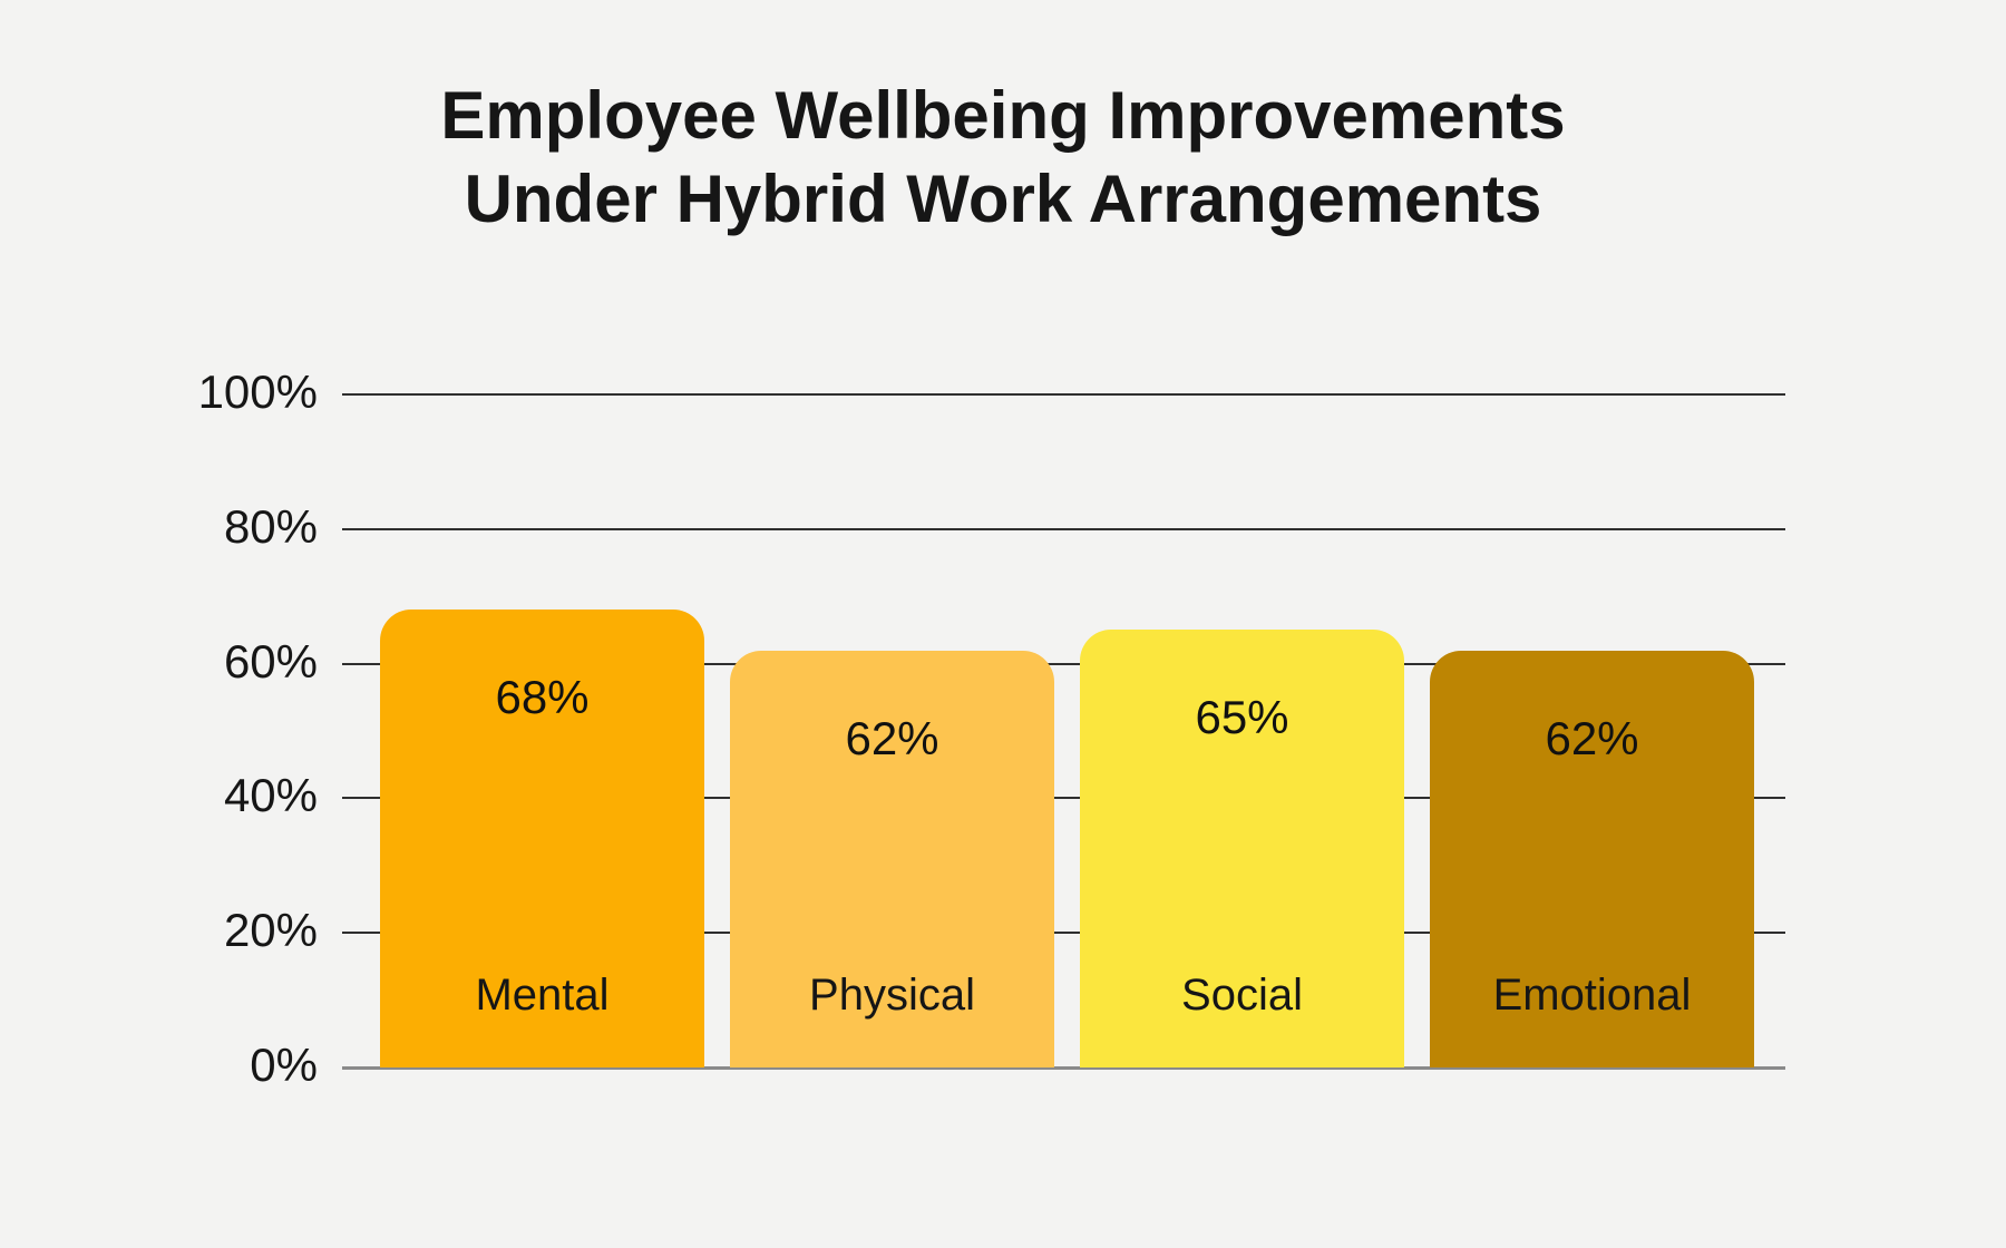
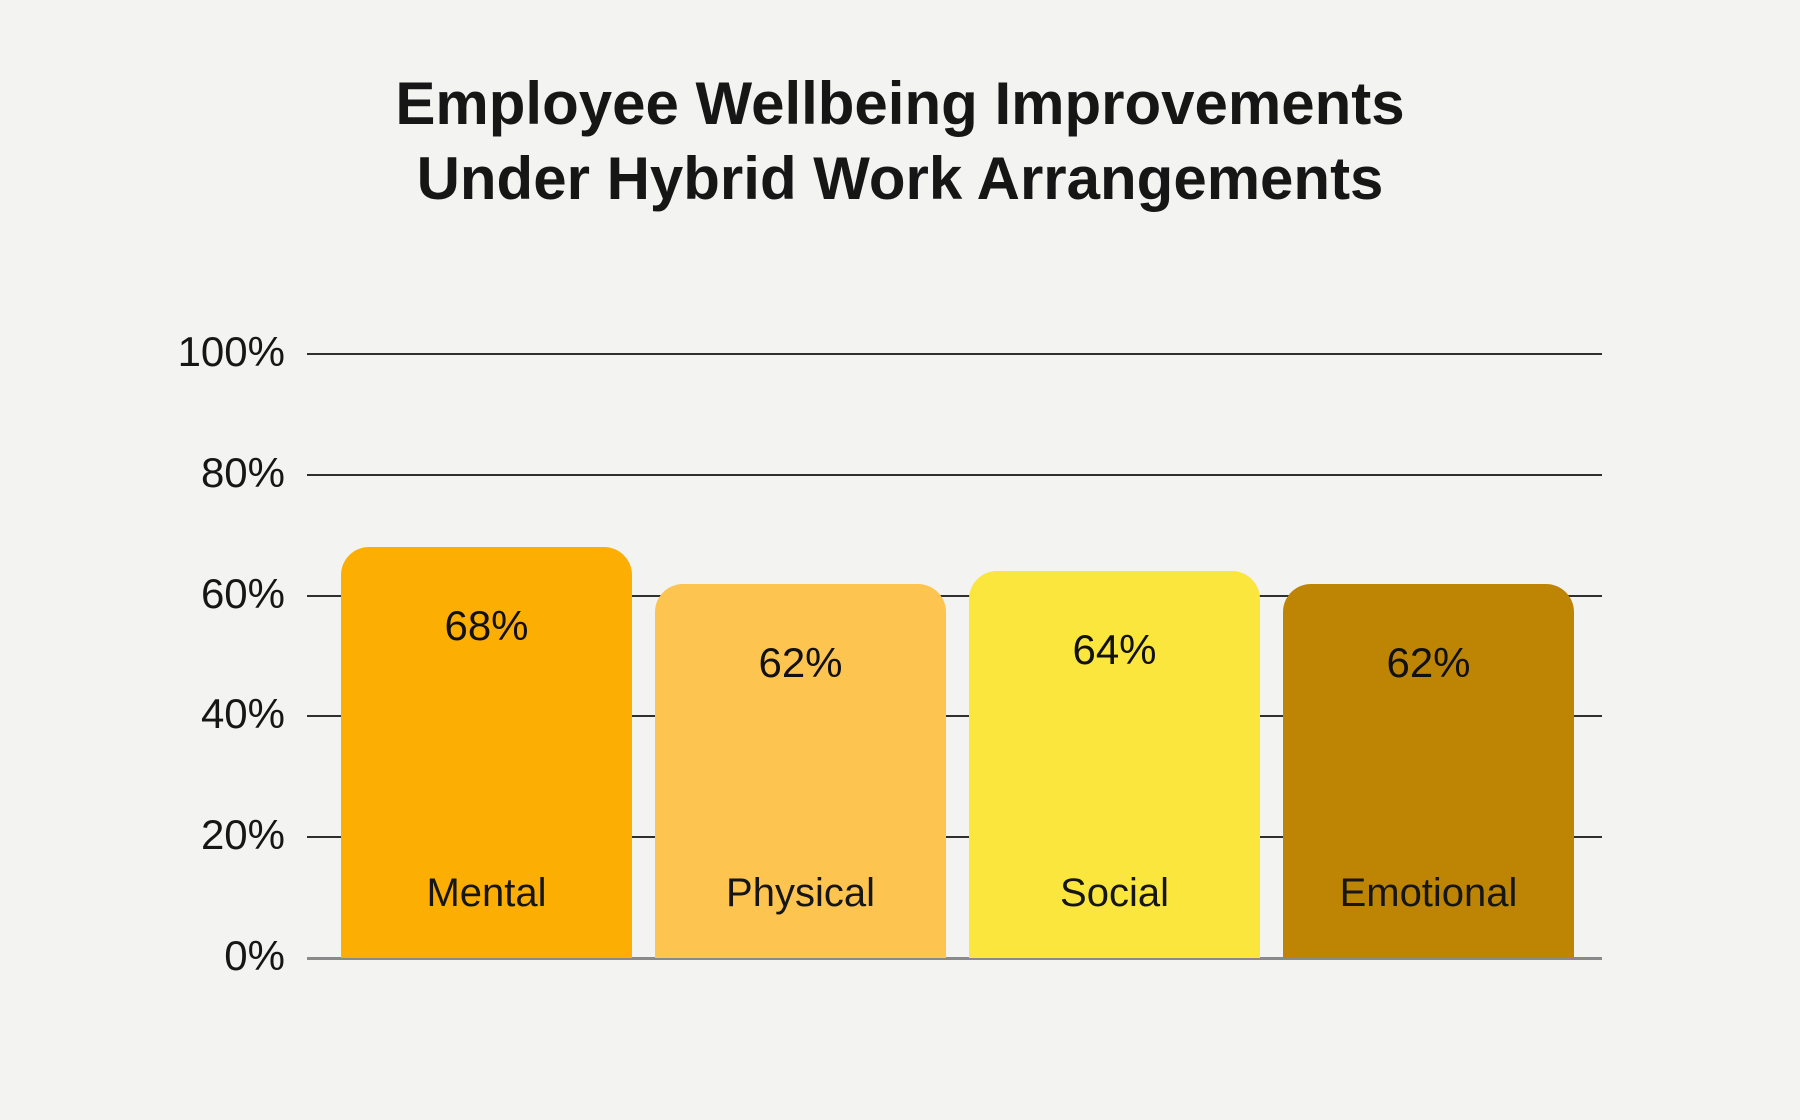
Social: 65% -> 64%
